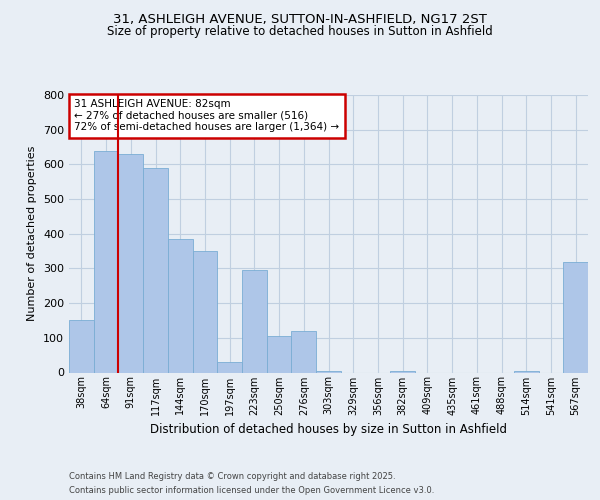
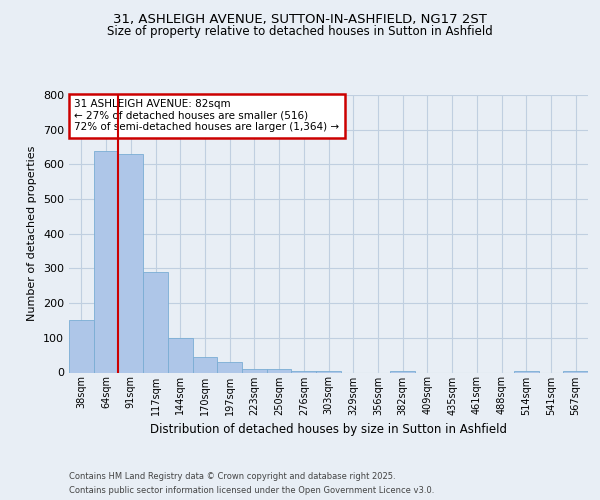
117sqm: 590 -> 290
144sqm: 385 -> 100
170sqm: 350 -> 45
223sqm: 295 -> 10
250sqm: 105 -> 10
276sqm: 120 -> 5
567sqm: 320 -> 5
